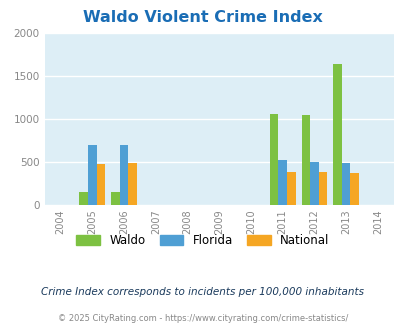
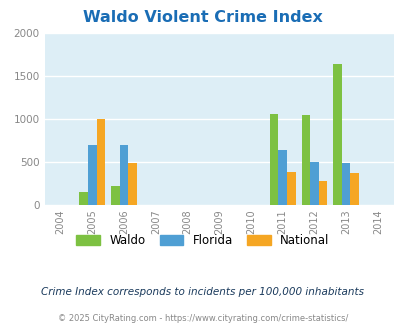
National/2005: 470 -> 1000
Waldo/2006: 150 -> 220
Florida/2011: 520 -> 640
National/2012: 380 -> 280
